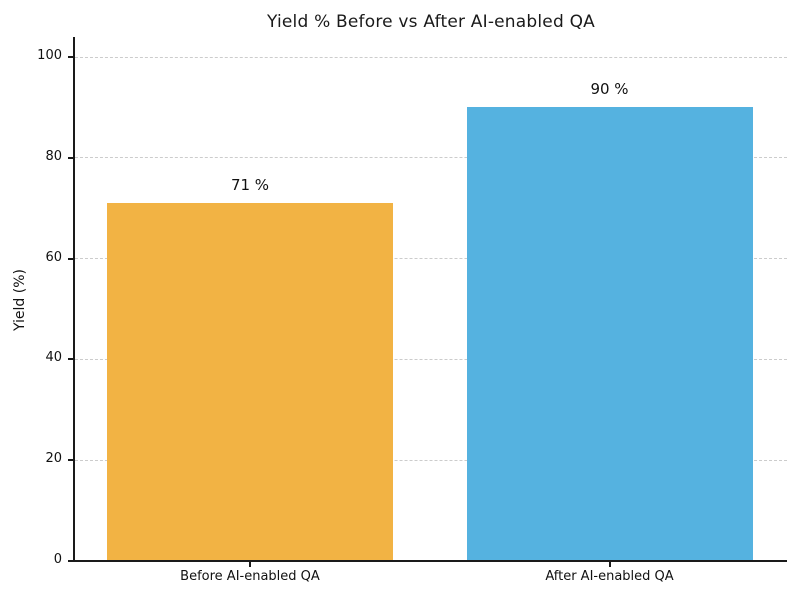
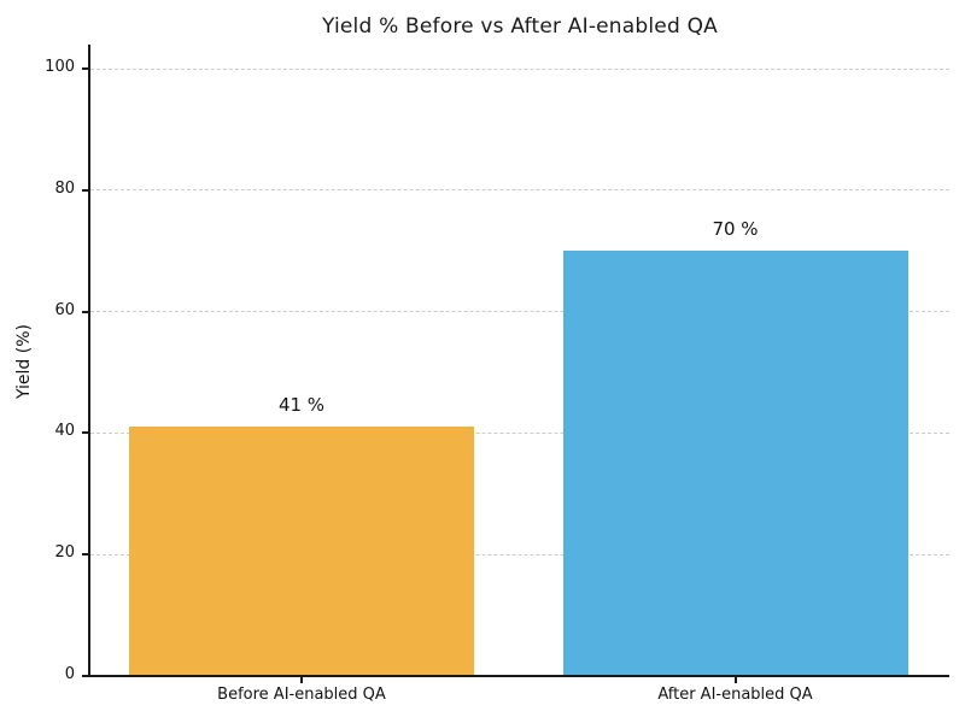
Before AI-enabled QA: 71 -> 41
After AI-enabled QA: 90 -> 70
